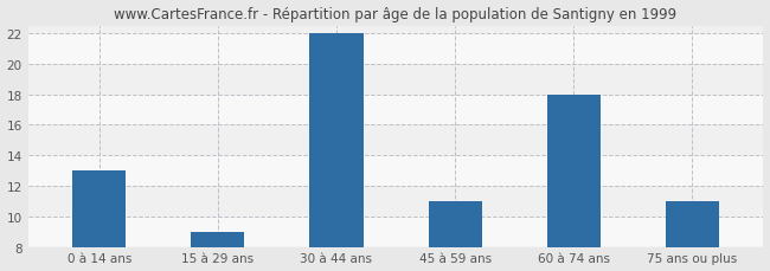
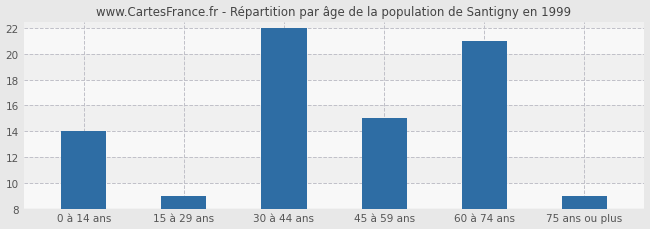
0 à 14 ans: 13 -> 14
45 à 59 ans: 11 -> 15
60 à 74 ans: 18 -> 21
75 ans ou plus: 11 -> 9
